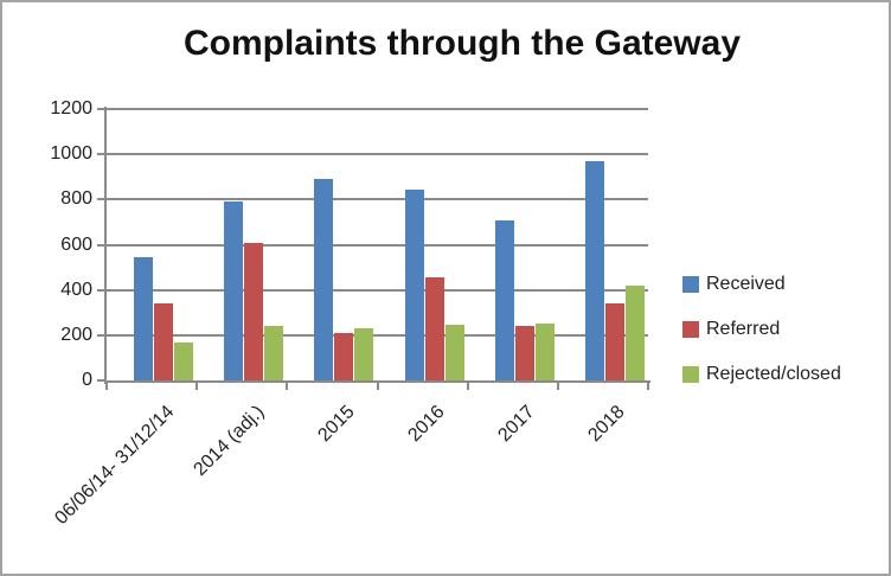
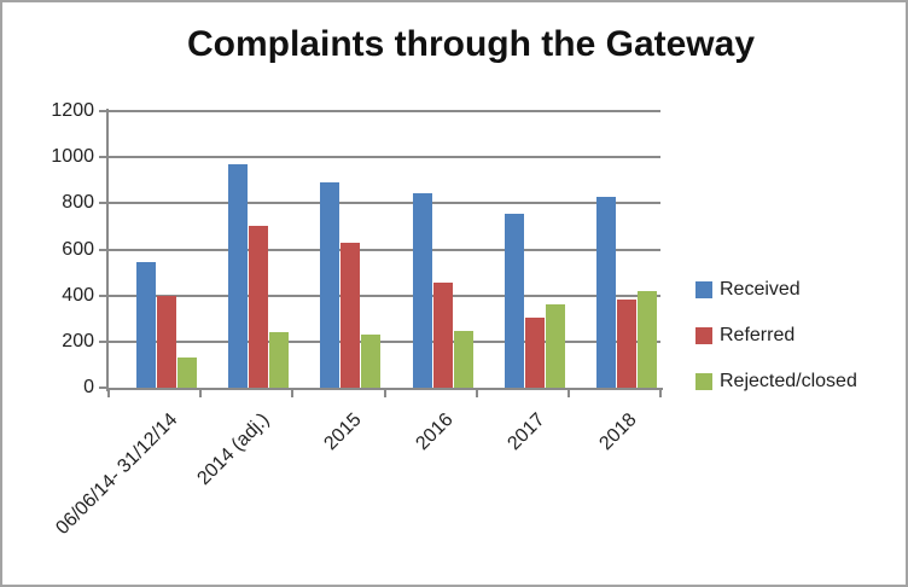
Referred/06/06/14- 31/12/14: 340 -> 400
Rejected/closed/06/06/14- 31/12/14: 170 -> 130
Received/2014 (adj.): 790 -> 970
Referred/2014 (adj.): 610 -> 700
Referred/2015: 210 -> 630
Received/2017: 710 -> 760
Referred/2017: 240 -> 300
Rejected/closed/2017: 250 -> 360
Received/2018: 970 -> 830
Referred/2018: 340 -> 380
